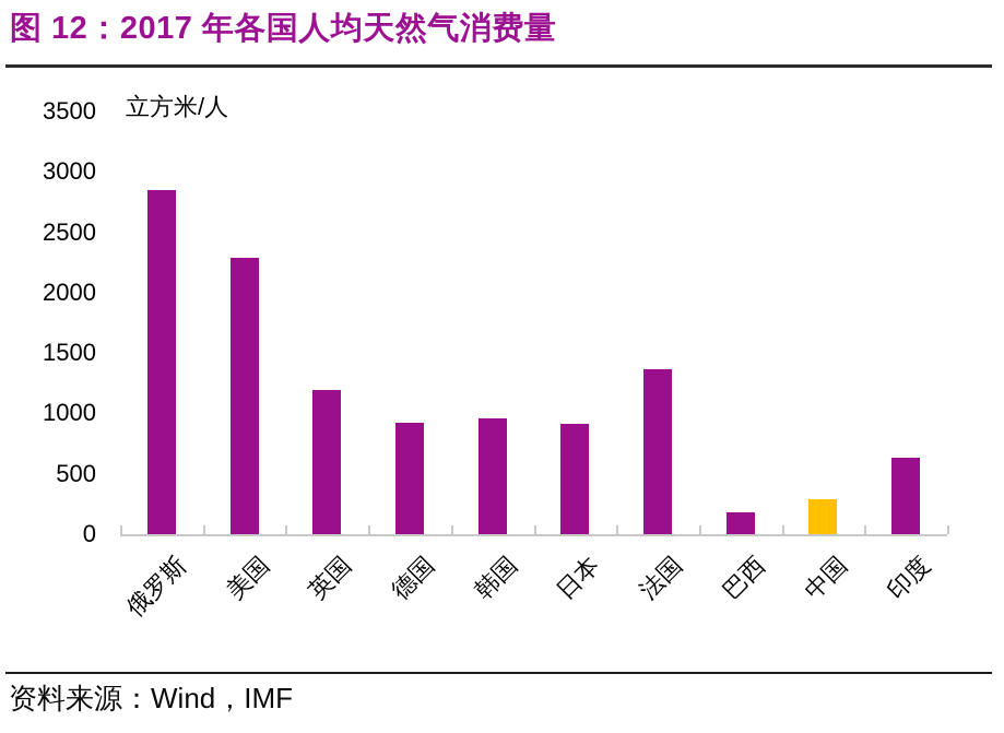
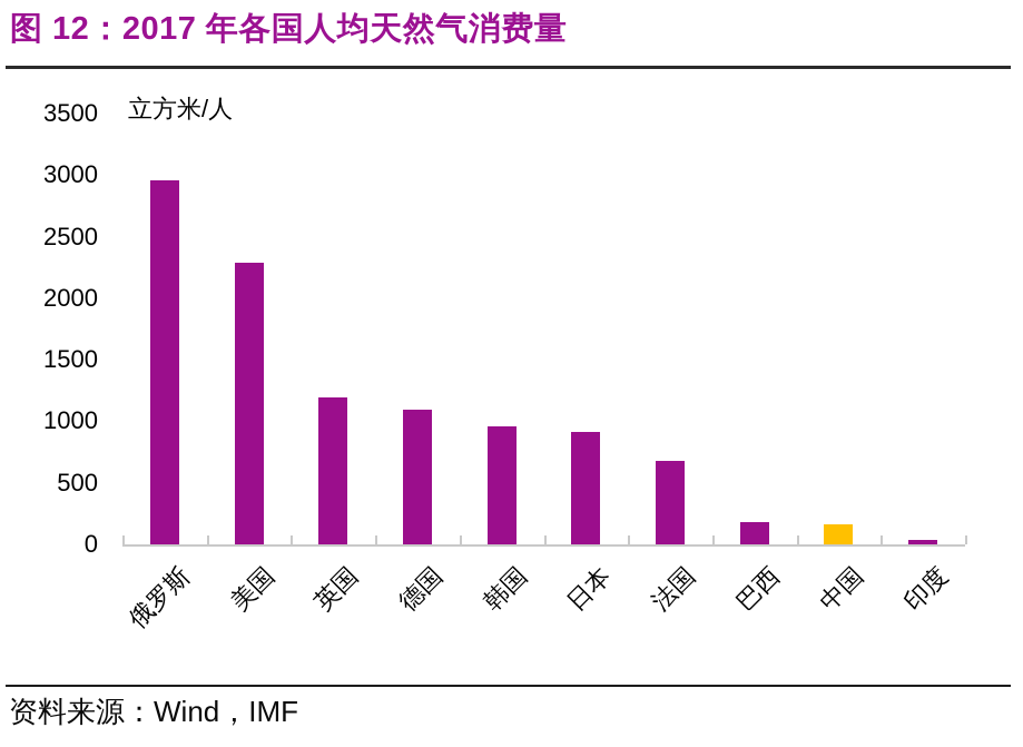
俄罗斯: 2850 -> 2960
德国: 920 -> 1090
法国: 1370 -> 680
中国: 290 -> 160
印度: 630 -> 40
